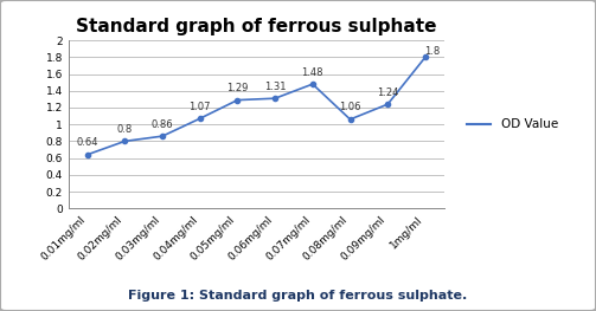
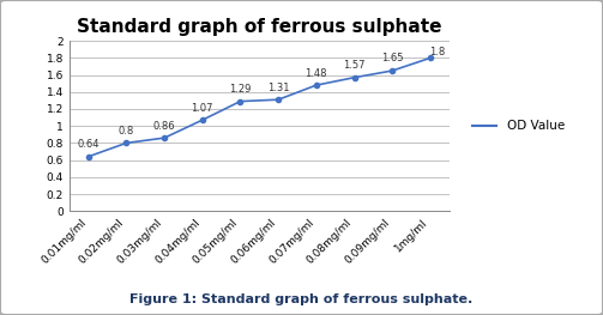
0.08mg/ml: 1.06 -> 1.57
0.09mg/ml: 1.24 -> 1.65
